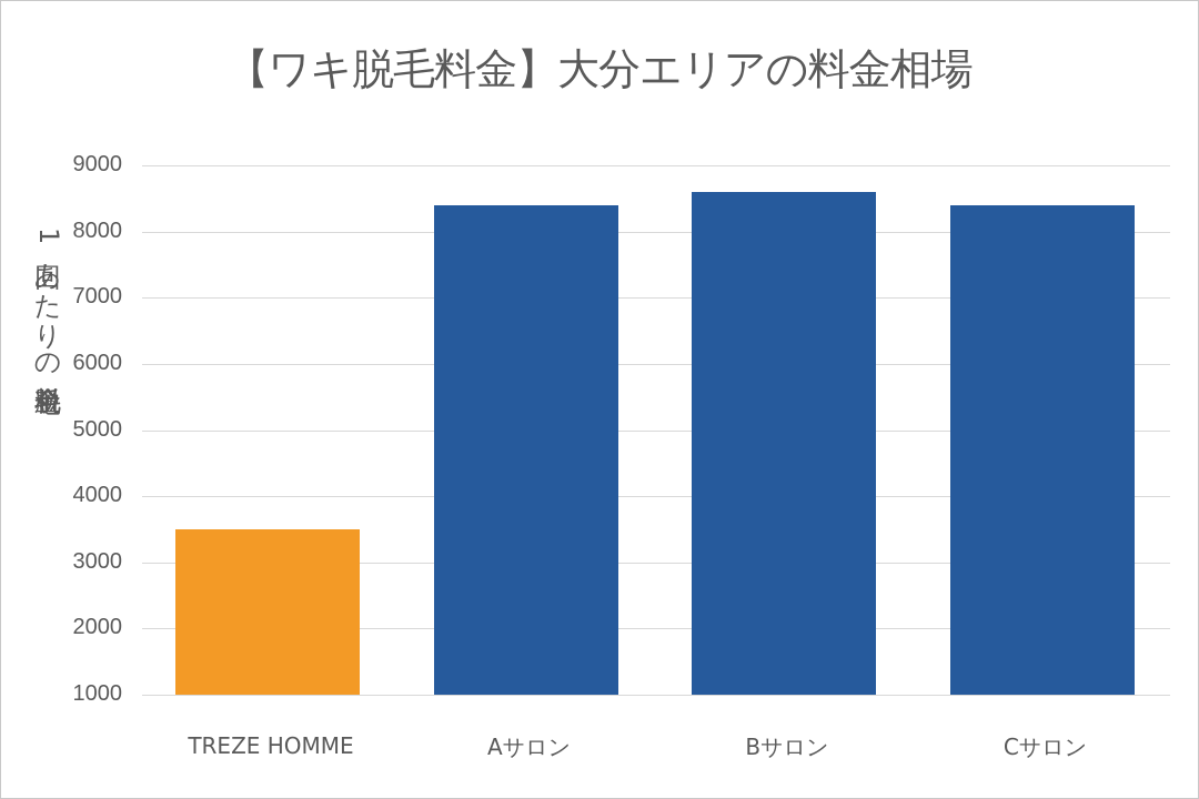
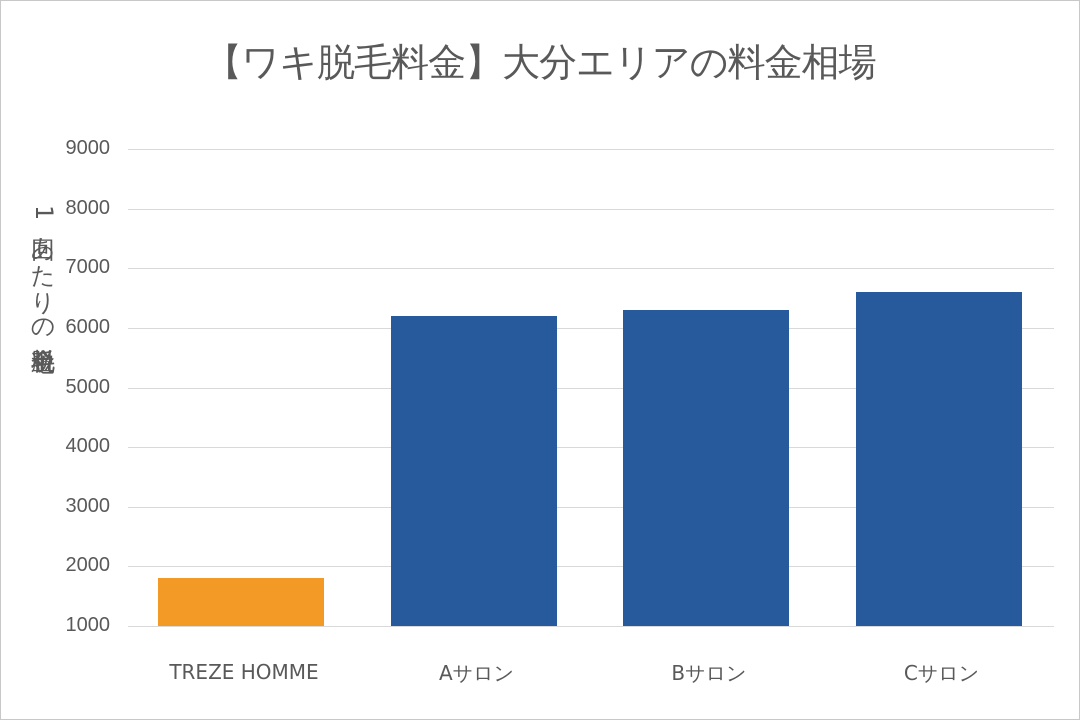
TREZE HOMME: 3500 -> 1800
Aサロン: 8400 -> 6200
Bサロン: 8600 -> 6300
Cサロン: 8400 -> 6600
